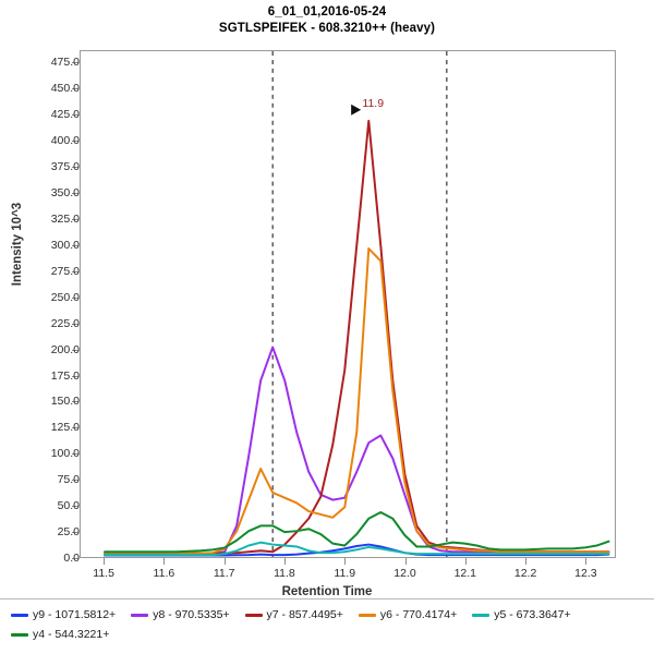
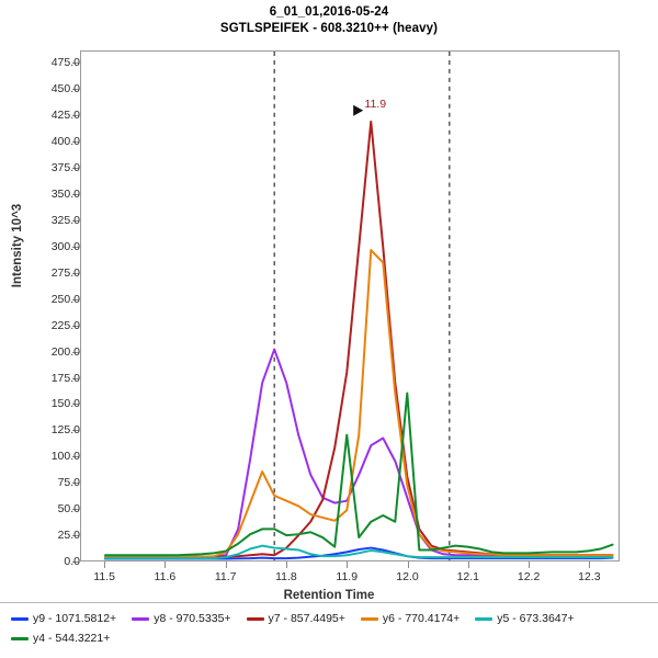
y4 - 544.3221+/11.9: 10 -> 120
y4 - 544.3221+/12.0: 20 -> 160
